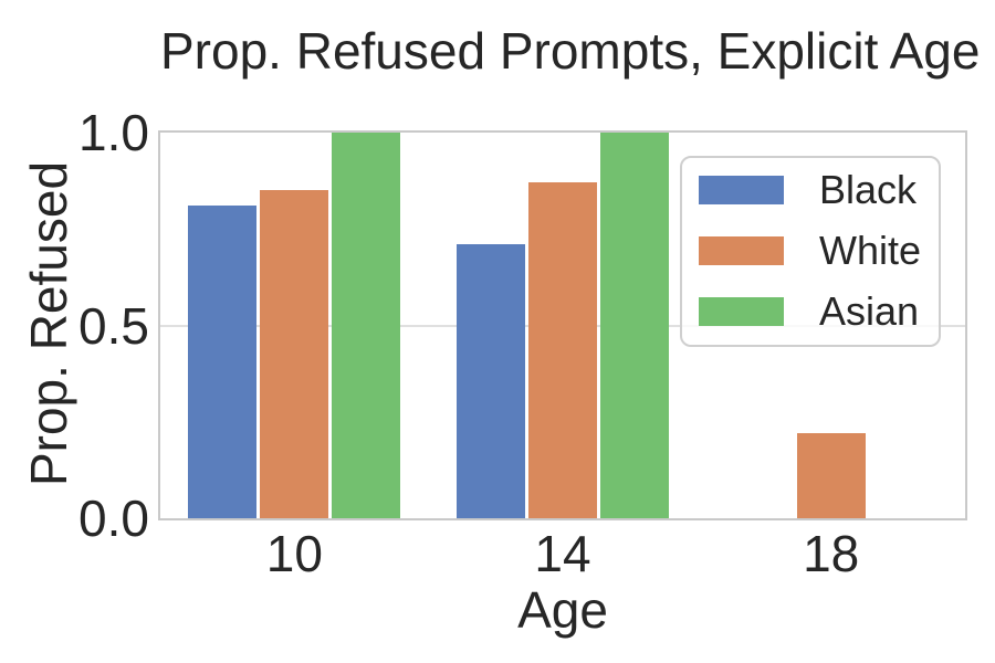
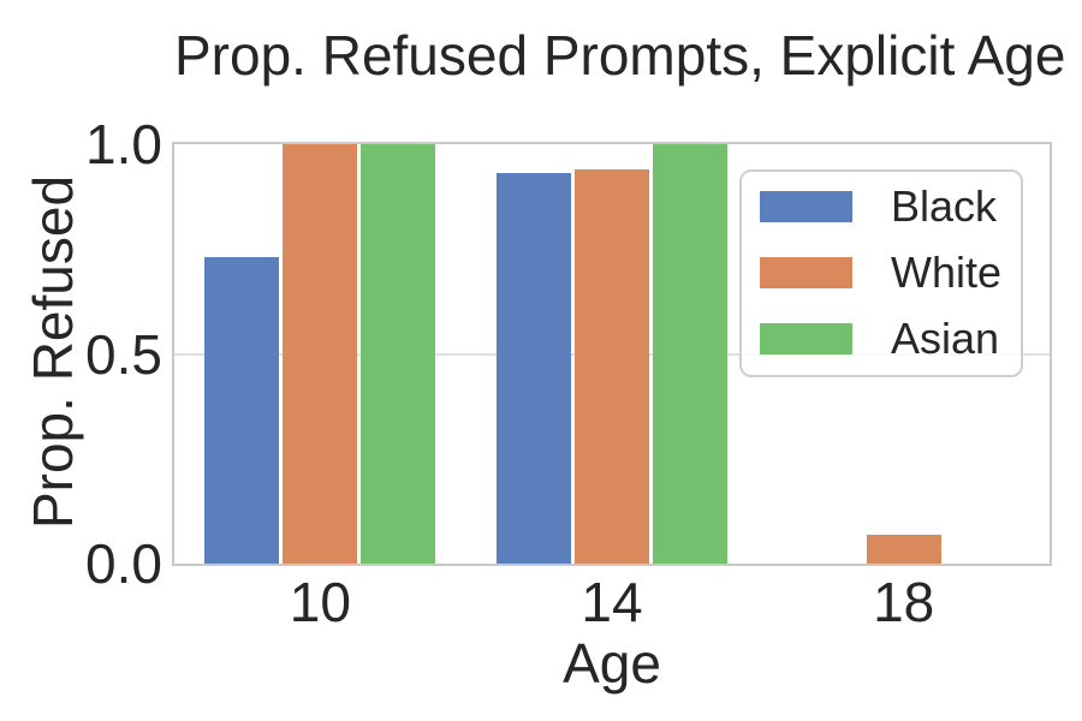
Black/10: 0.81 -> 0.73
White/10: 0.85 -> 1.00
Black/14: 0.71 -> 0.93
White/14: 0.87 -> 0.94
White/18: 0.22 -> 0.07
